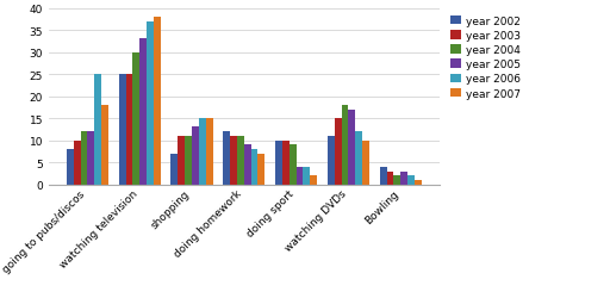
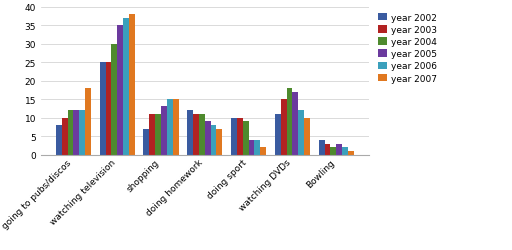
year 2006/going to pubs/discos: 25 -> 12
year 2005/watching television: 33 -> 35
